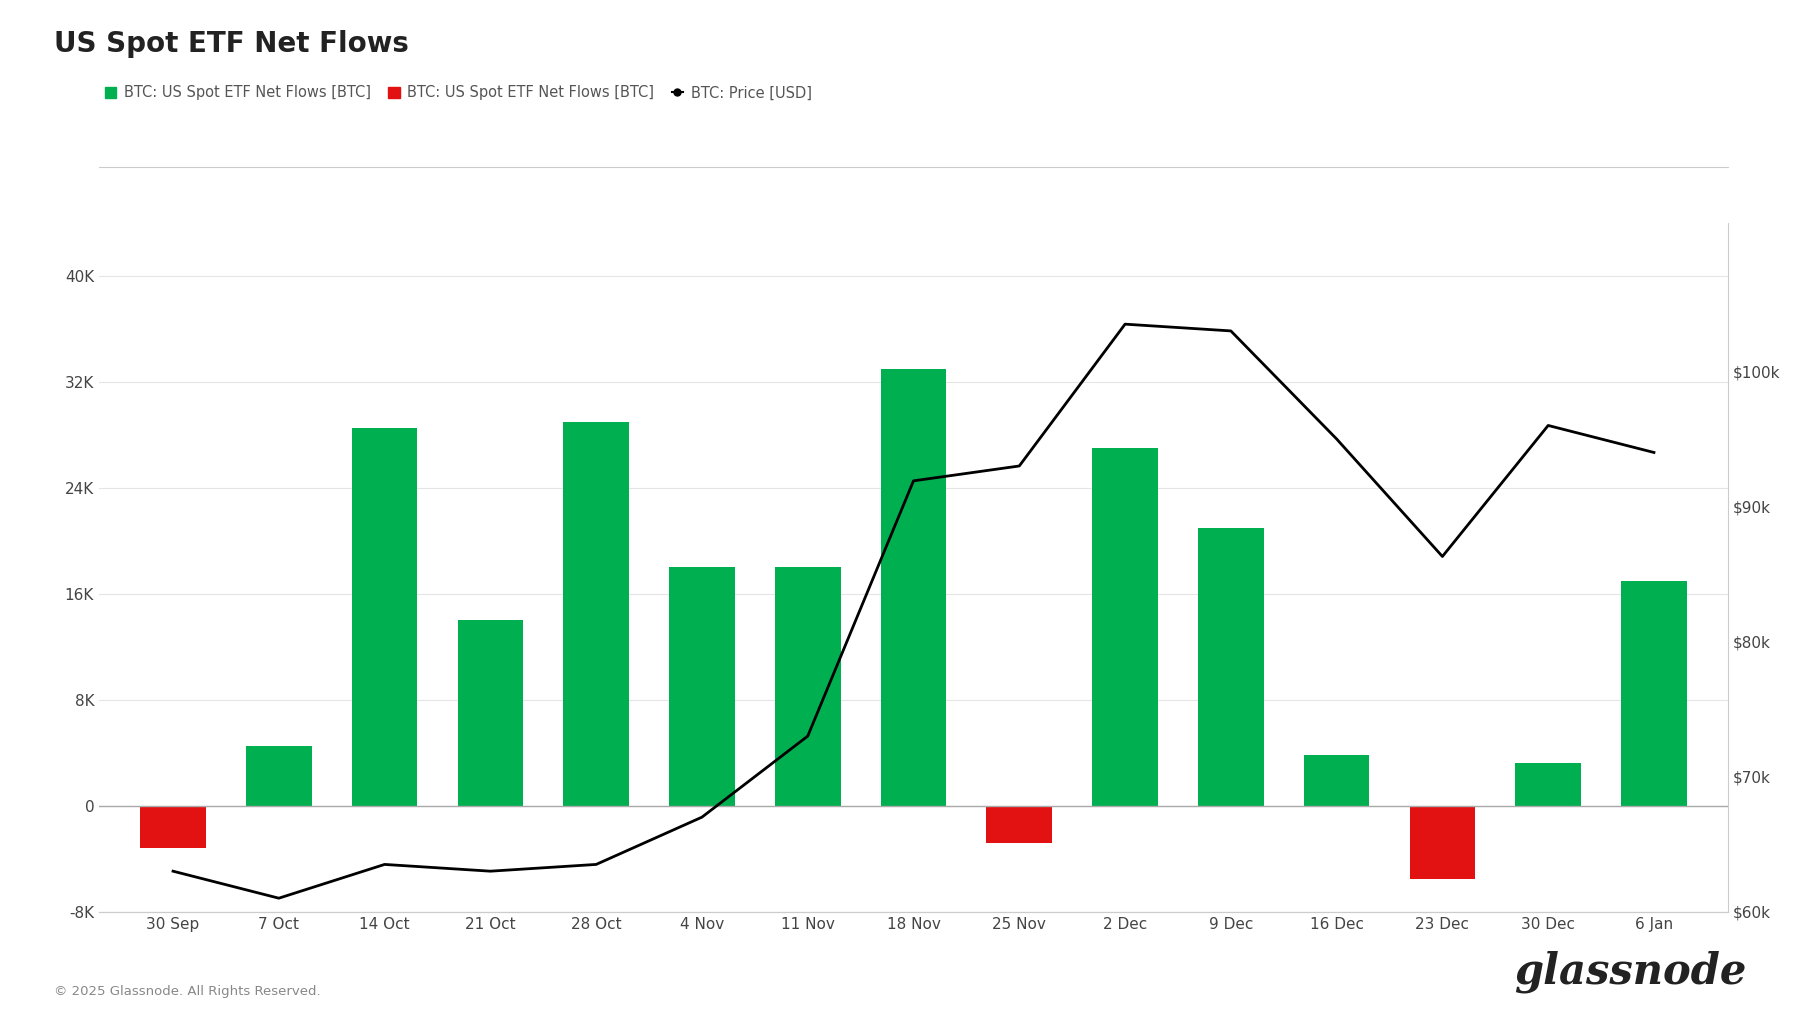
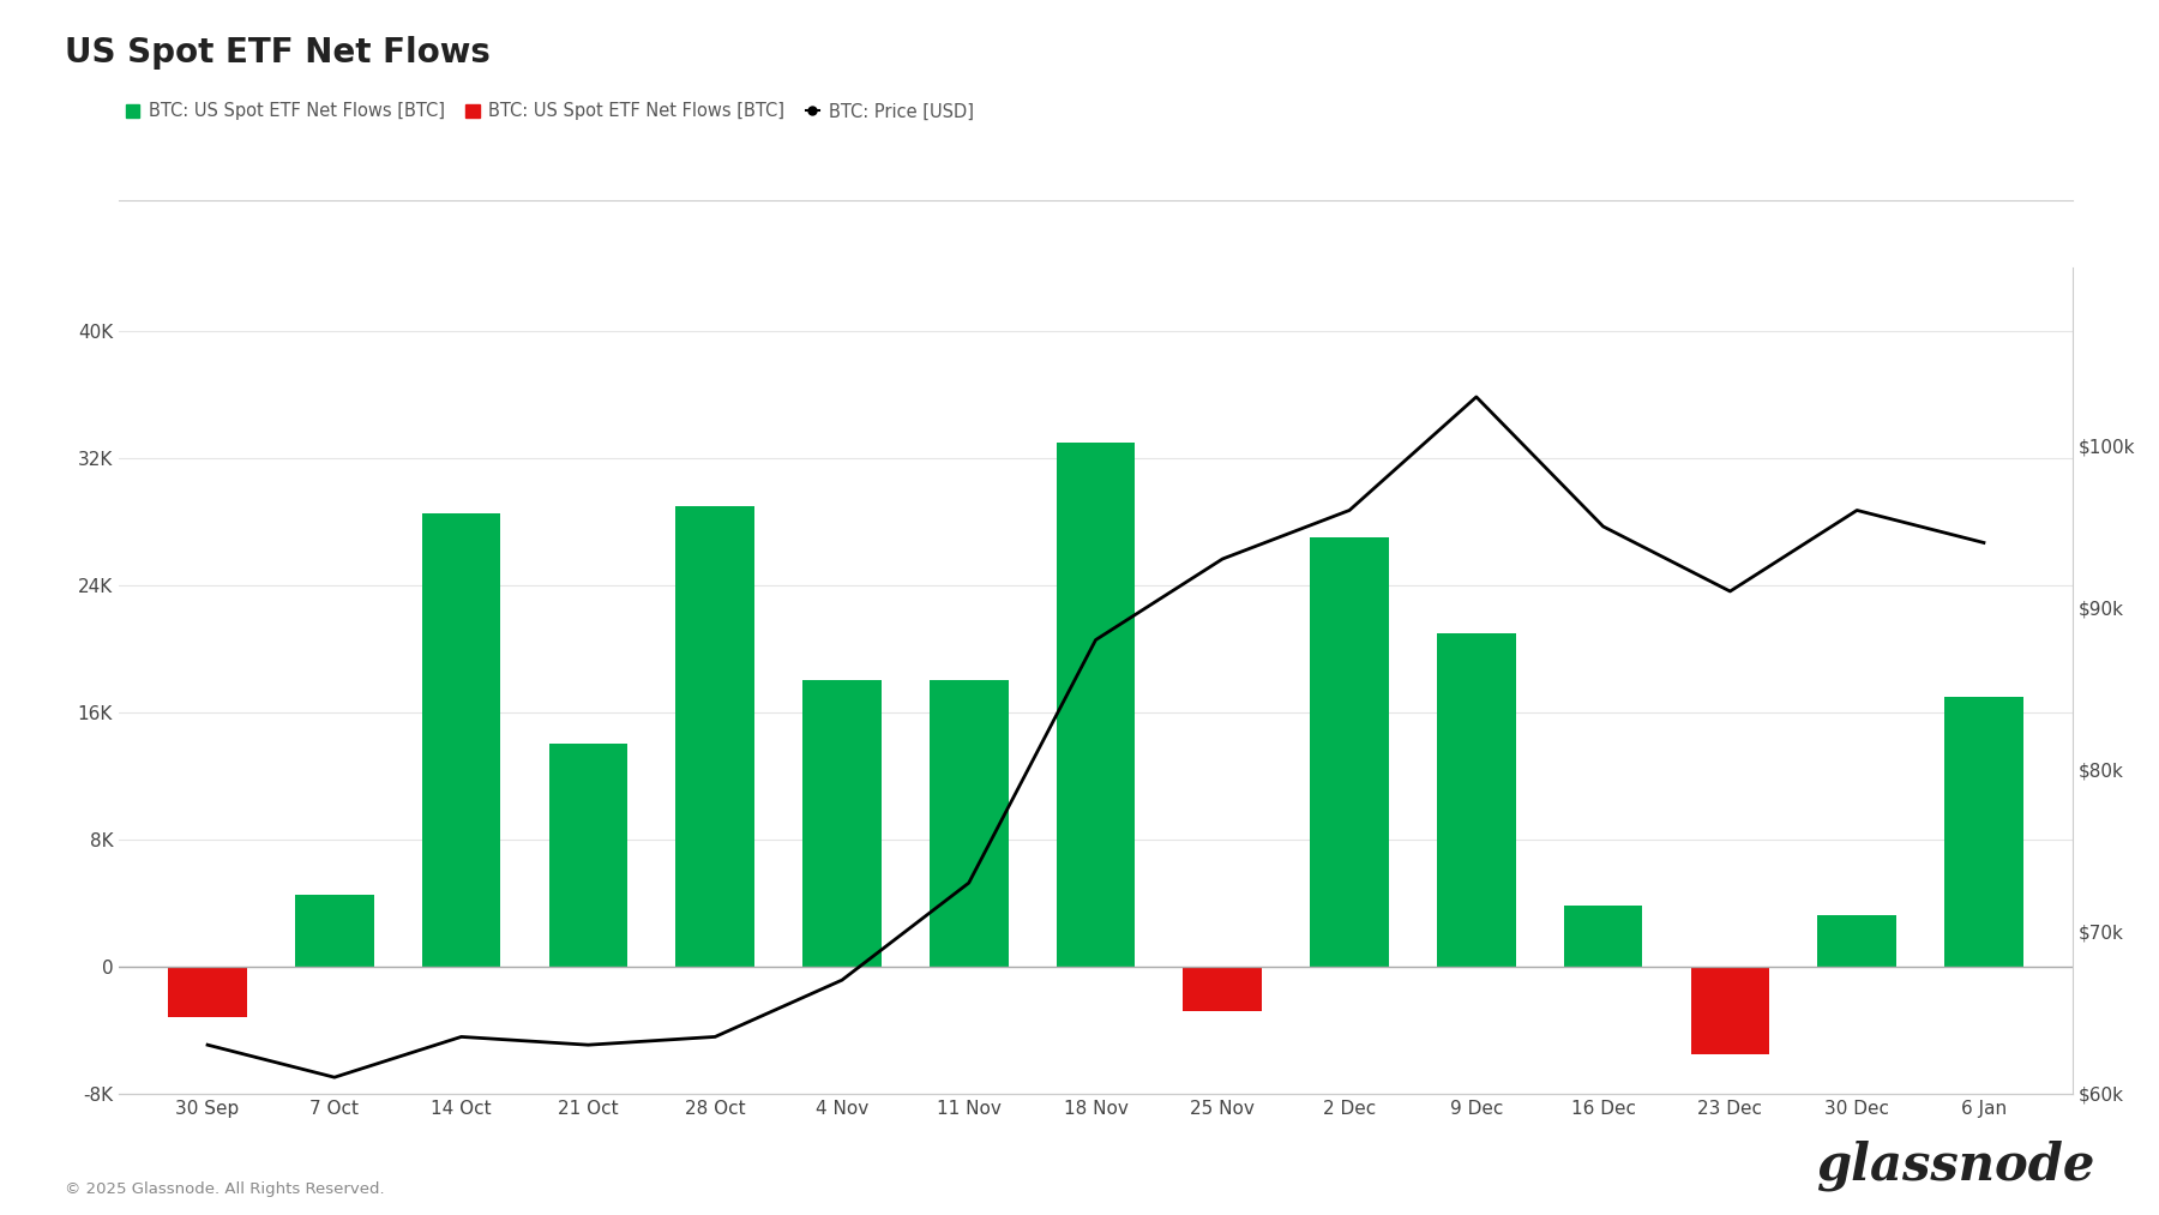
BTC: Price [USD]/18 Nov: $91.9k -> $88.0k
BTC: Price [USD]/2 Dec: $103.5k -> $96.0k
BTC: Price [USD]/23 Dec: $86.3k -> $91.0k
